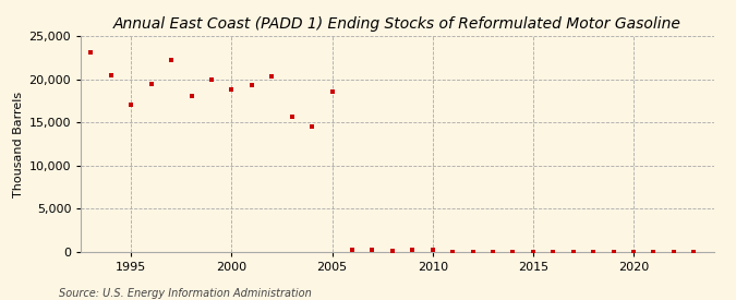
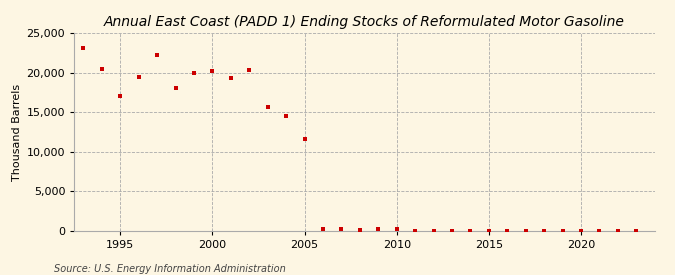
2000: 18,800 -> 20,200
2005: 18,600 -> 11,600
